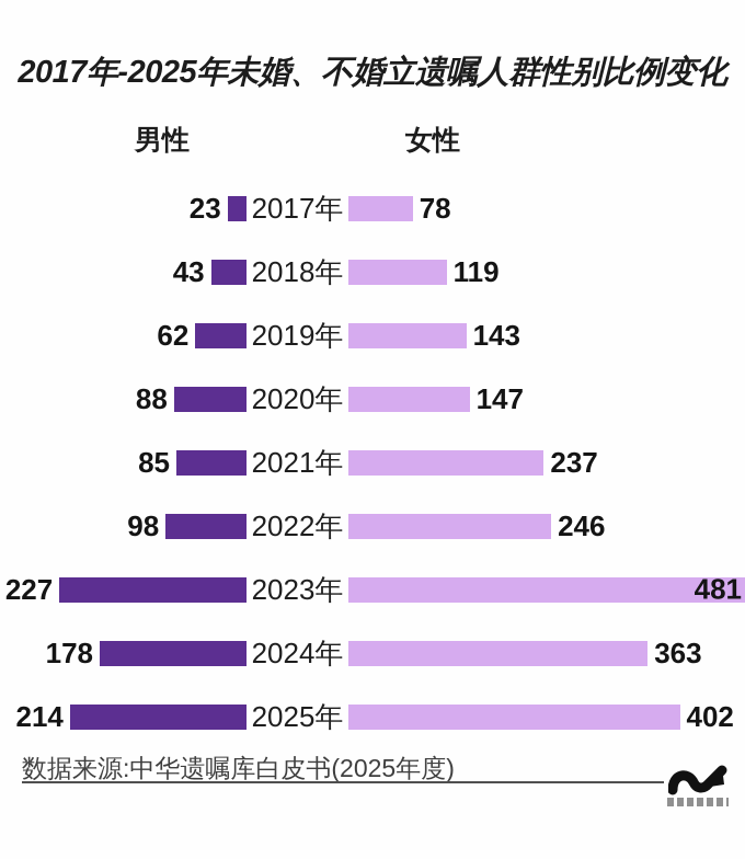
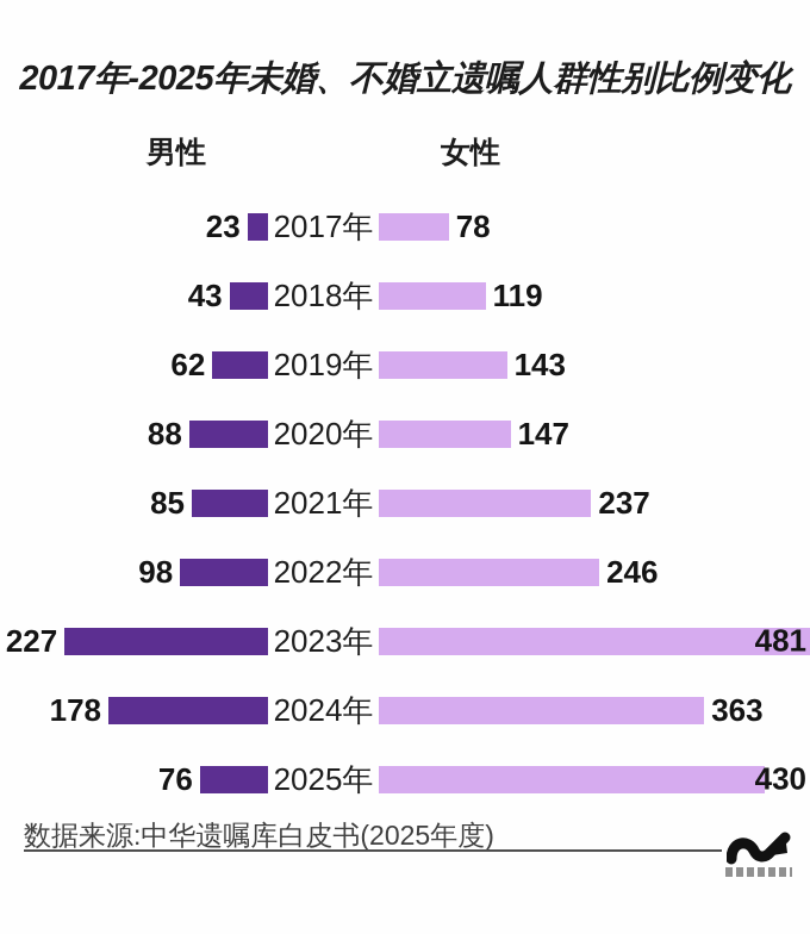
男性/2025年: 214 -> 76
女性/2025年: 402 -> 430
